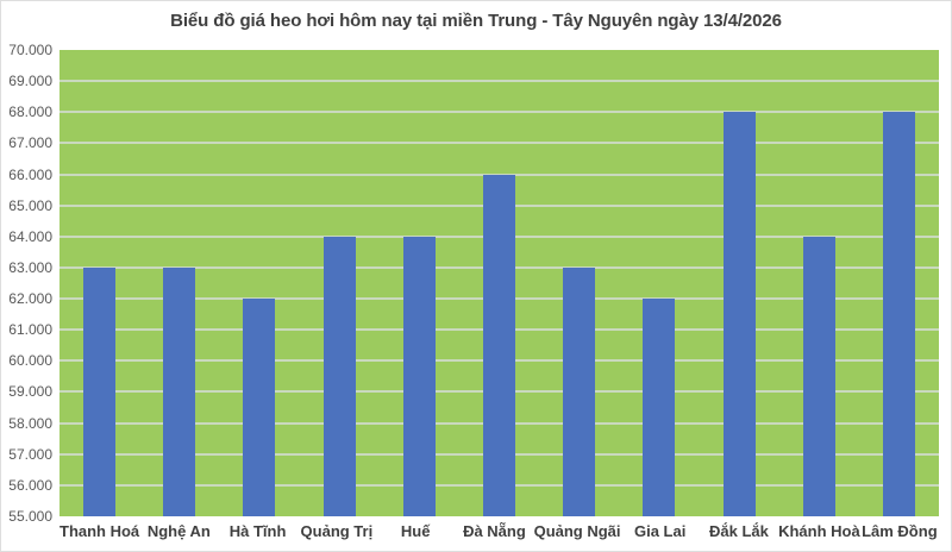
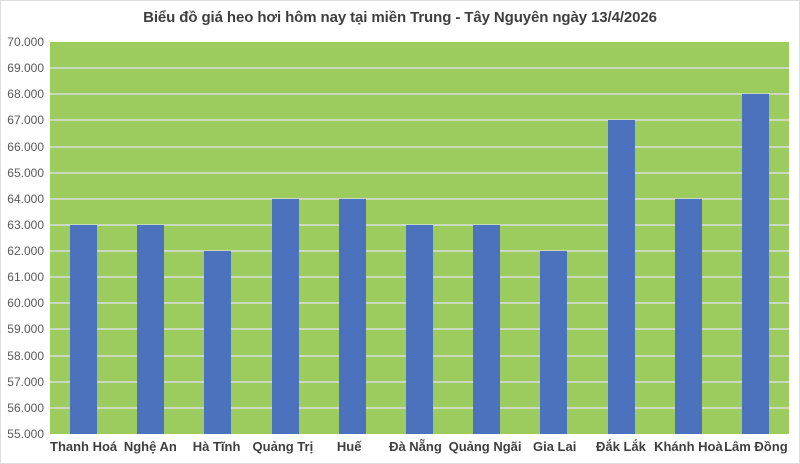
Đà Nẵng: 66000 -> 63000
Đắk Lắk: 68000 -> 67000
